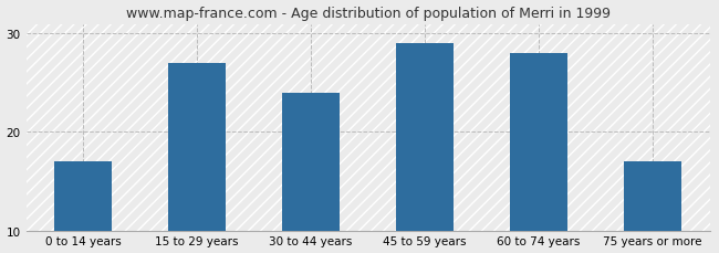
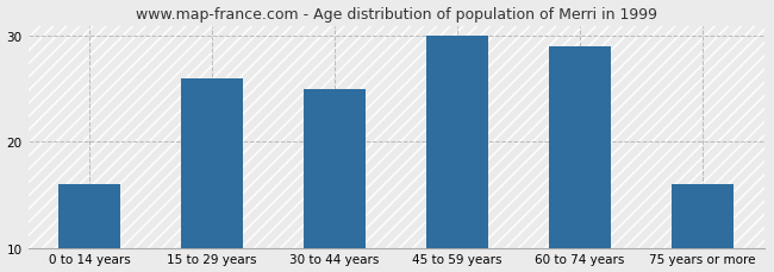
0 to 14 years: 17 -> 16
15 to 29 years: 27 -> 26
30 to 44 years: 24 -> 25
45 to 59 years: 29 -> 30
60 to 74 years: 28 -> 29
75 years or more: 17 -> 16
